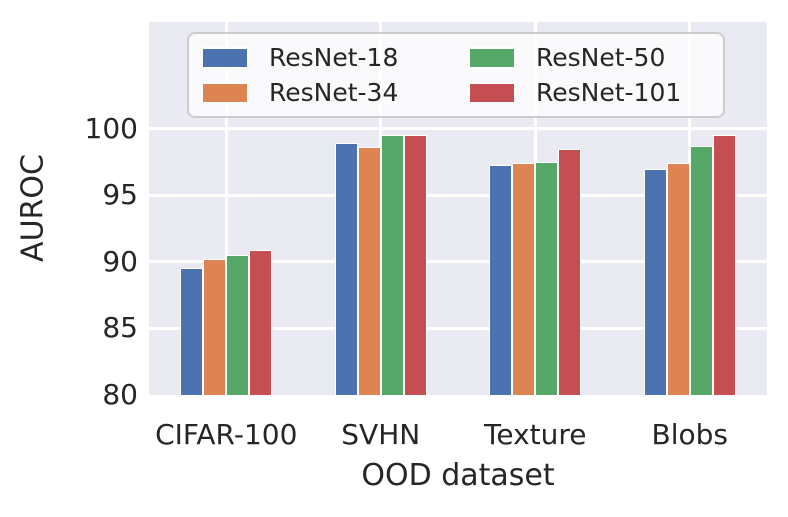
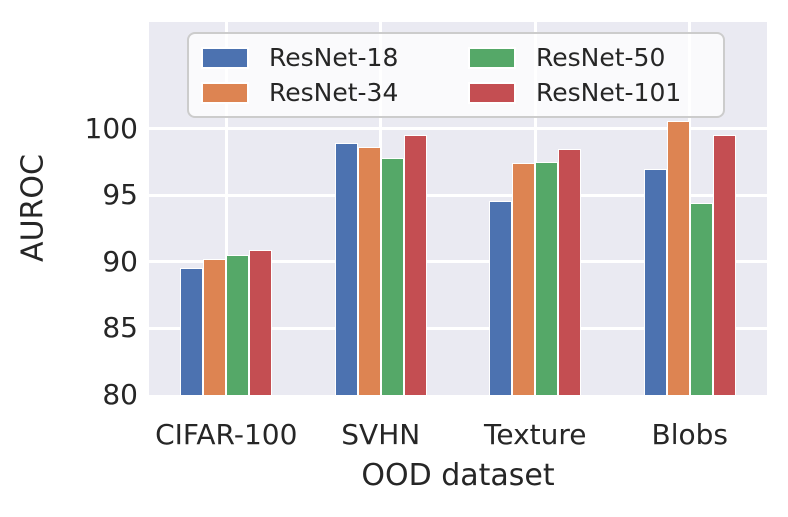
ResNet-50/SVHN: 99.5 -> 97.8
ResNet-18/Texture: 97.3 -> 94.6
ResNet-34/Blobs: 97.4 -> 100.6
ResNet-50/Blobs: 98.7 -> 94.4
